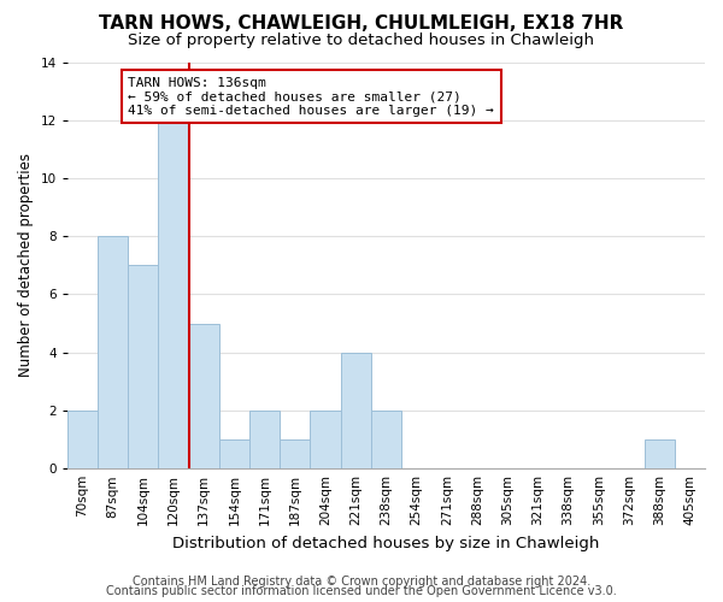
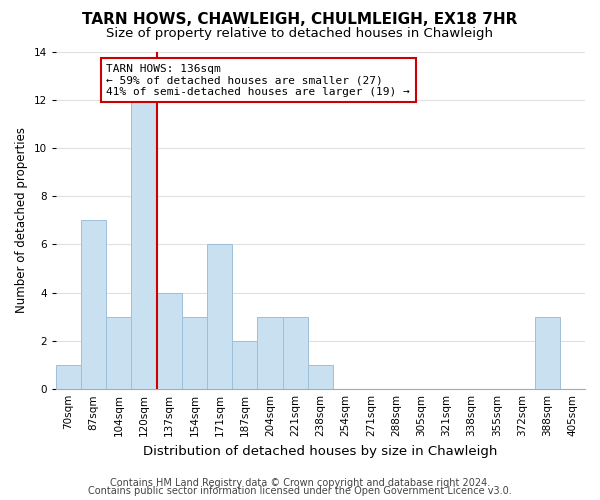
70sqm: 2 -> 1
87sqm: 8 -> 7
104sqm: 7 -> 3
137sqm: 5 -> 4
154sqm: 1 -> 3
171sqm: 2 -> 6
187sqm: 1 -> 2
204sqm: 2 -> 3
221sqm: 4 -> 3
238sqm: 2 -> 1
388sqm: 1 -> 3
